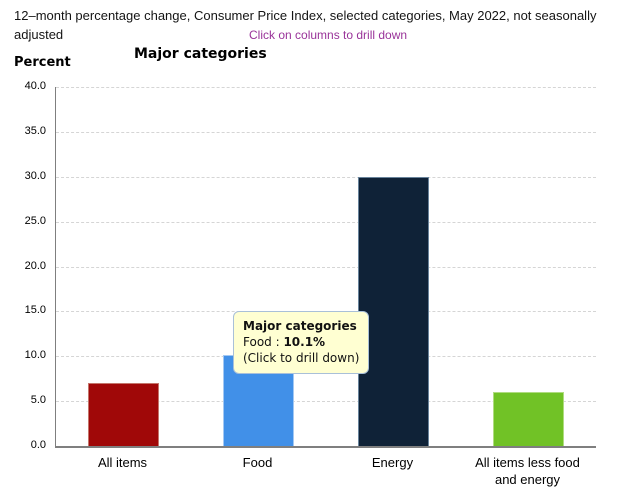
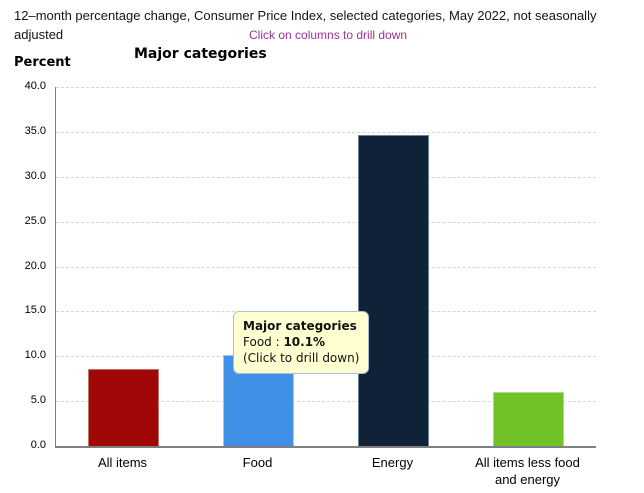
All items: 7 -> 9
Energy: 30 -> 35
